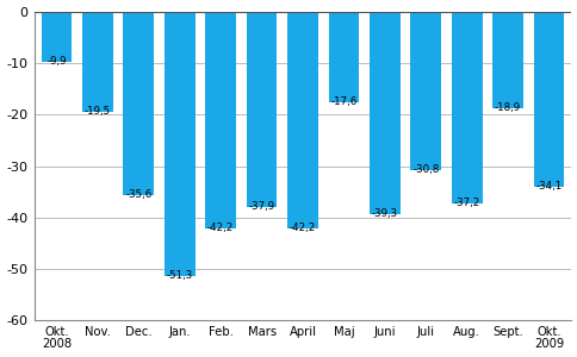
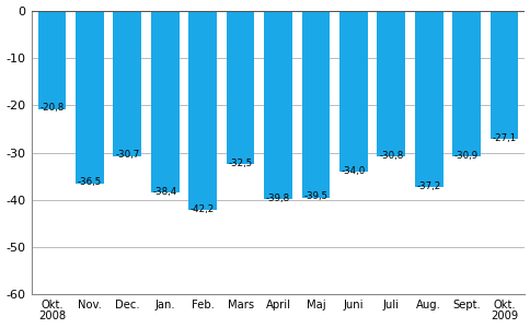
Okt. 2008: -9,9 -> -20,8
Nov.: -19,5 -> -36,5
Dec.: -35,6 -> -30,7
Jan.: -51,3 -> -38,4
Mars: -37,9 -> -32,5
April: -42,2 -> -39,8
Maj: -17,6 -> -39,5
Juni: -39,3 -> -34,0
Sept.: -18,9 -> -30,9
Okt. 2009: -34,1 -> -27,1
